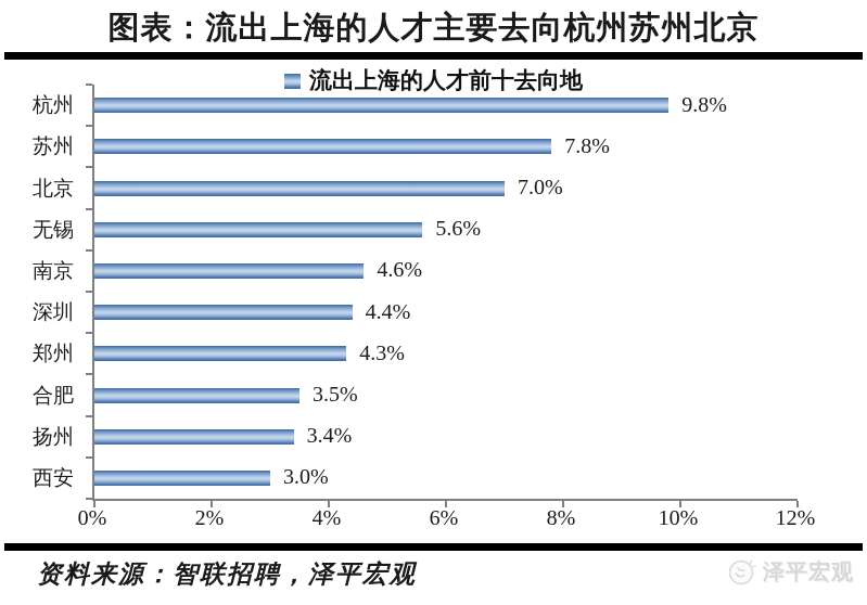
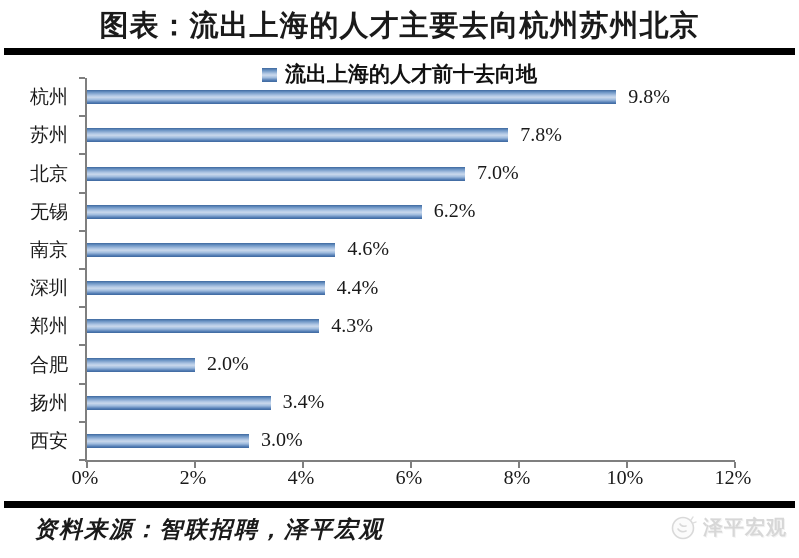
无锡: 5.6% -> 6.2%
合肥: 3.5% -> 2.0%
